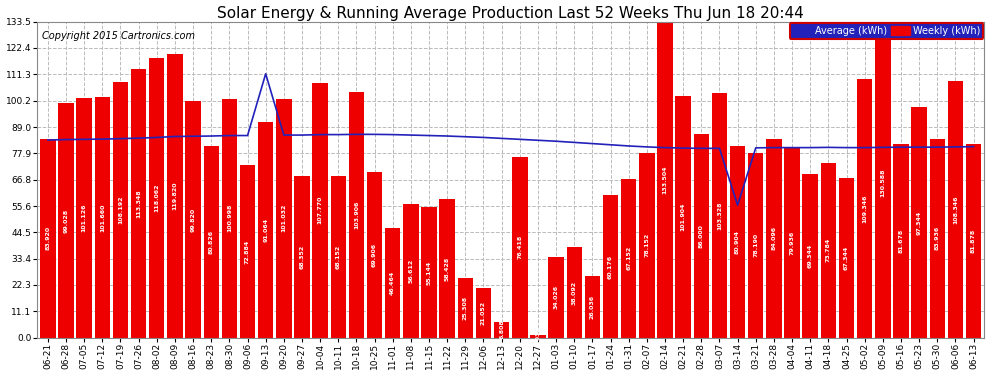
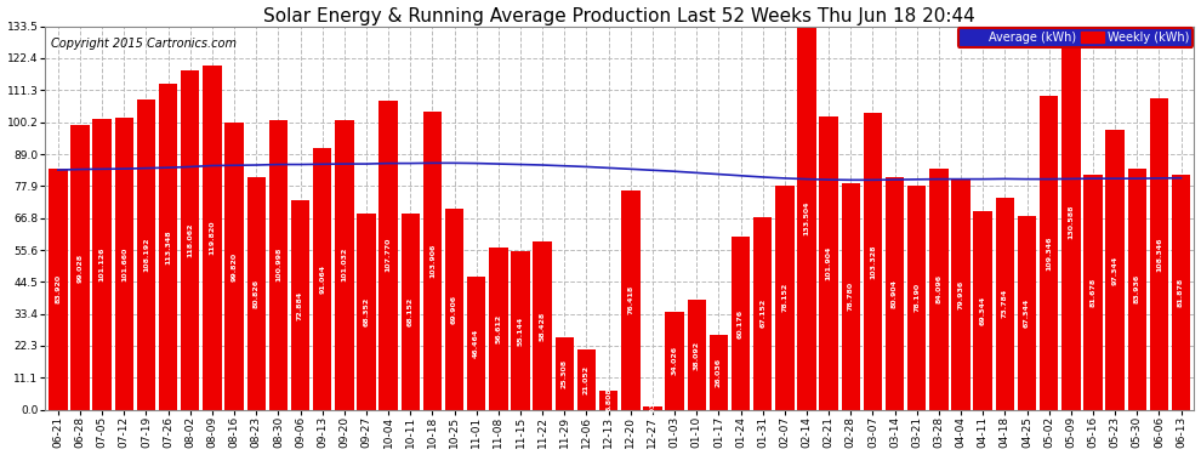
Average (kWh)/09-13: 111.5 -> 85.5
Weekly (kWh)/02-28: 86.0 -> 78.8
Average (kWh)/03-14: 56.0 -> 80.1
